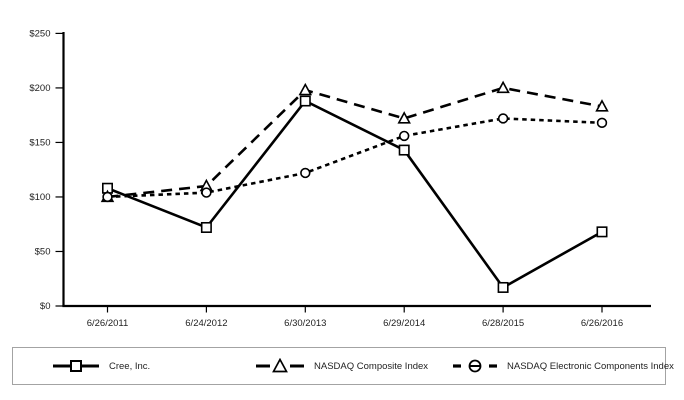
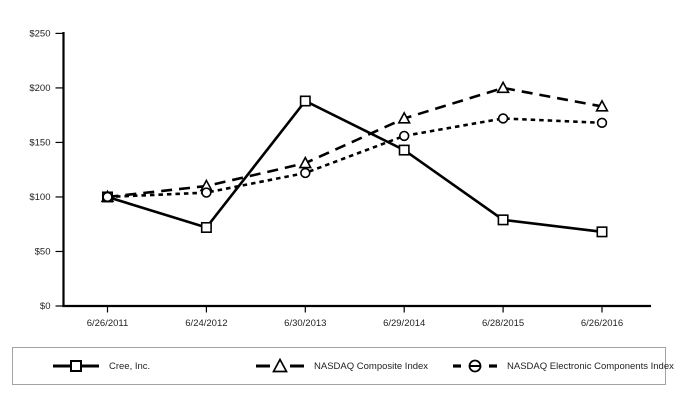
Cree, Inc./6/26/2011: $108 -> $100
NASDAQ Composite Index/6/30/2013: $198 -> $131
Cree, Inc./6/28/2015: $17 -> $79
